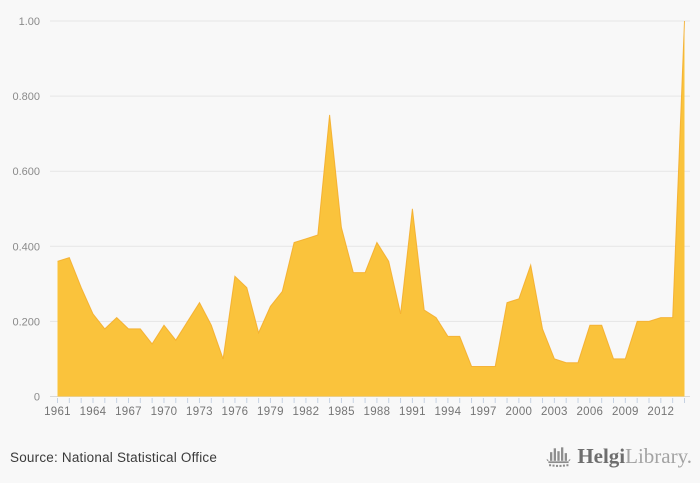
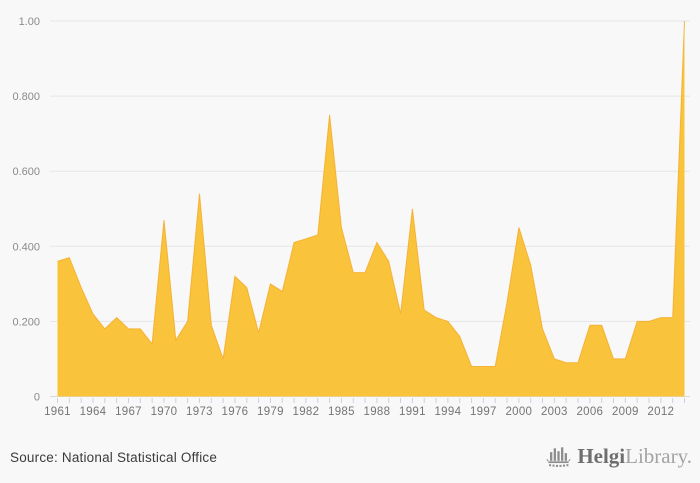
1970: 0.19 -> 0.47
1973: 0.25 -> 0.54
1979: 0.24 -> 0.30
1994: 0.16 -> 0.20
2000: 0.26 -> 0.45
